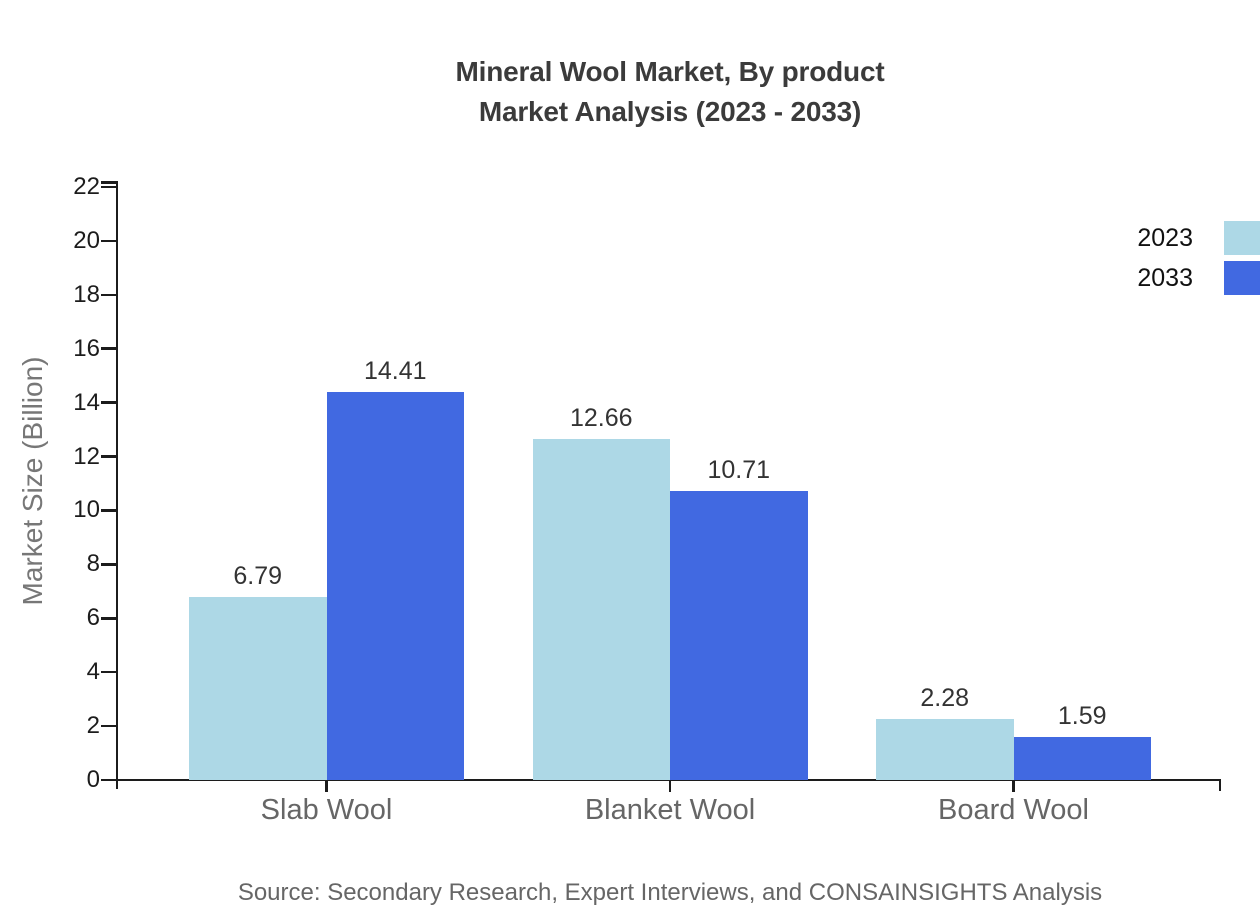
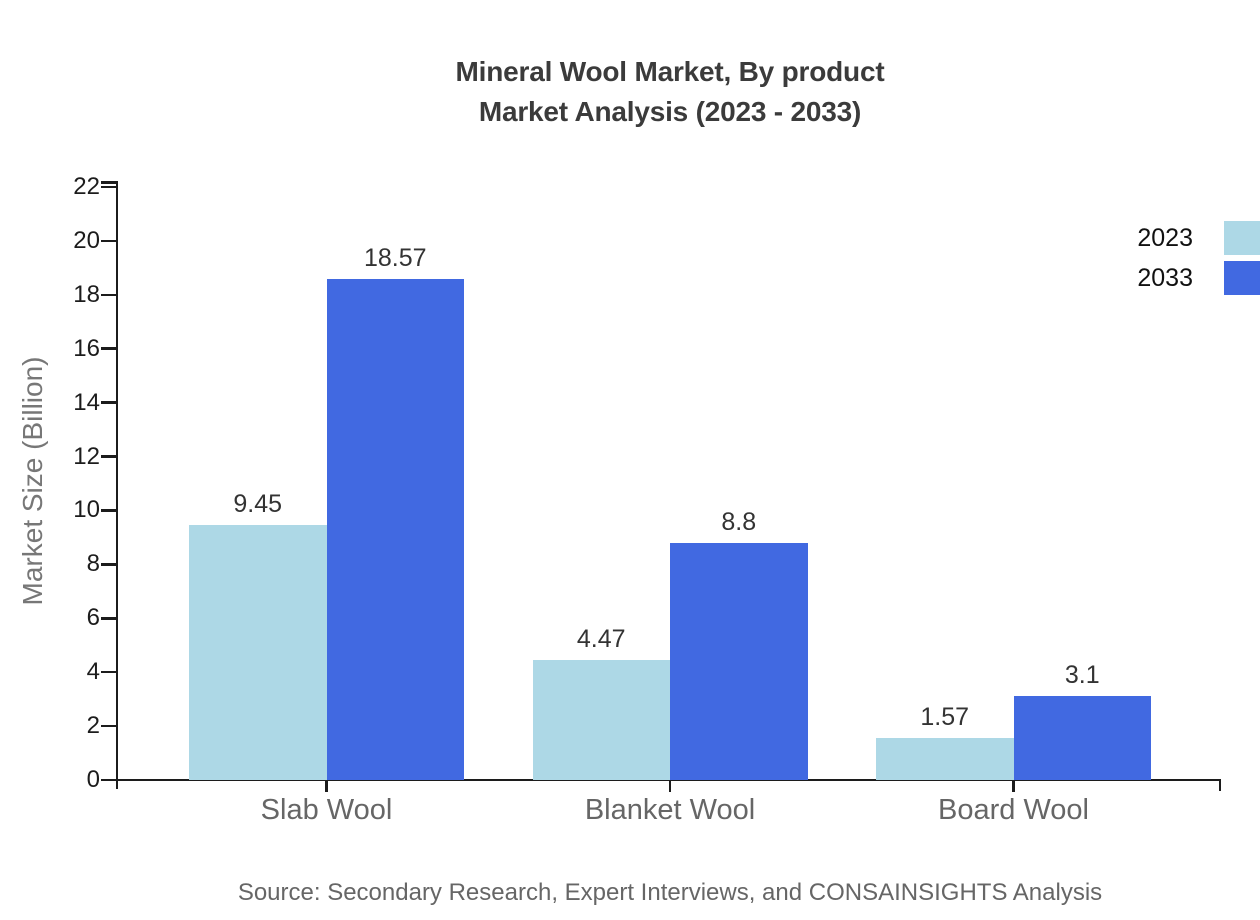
2023/Slab Wool: 6.79 -> 9.45
2033/Slab Wool: 14.41 -> 18.57
2023/Blanket Wool: 12.66 -> 4.47
2033/Blanket Wool: 10.71 -> 8.8
2023/Board Wool: 2.28 -> 1.57
2033/Board Wool: 1.59 -> 3.1
